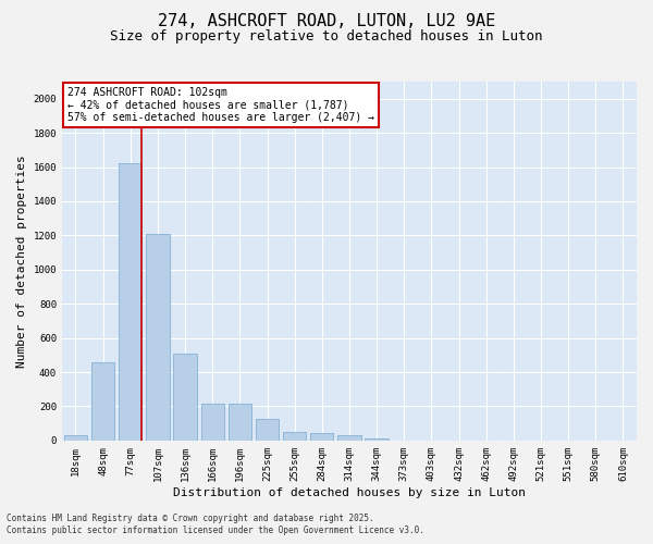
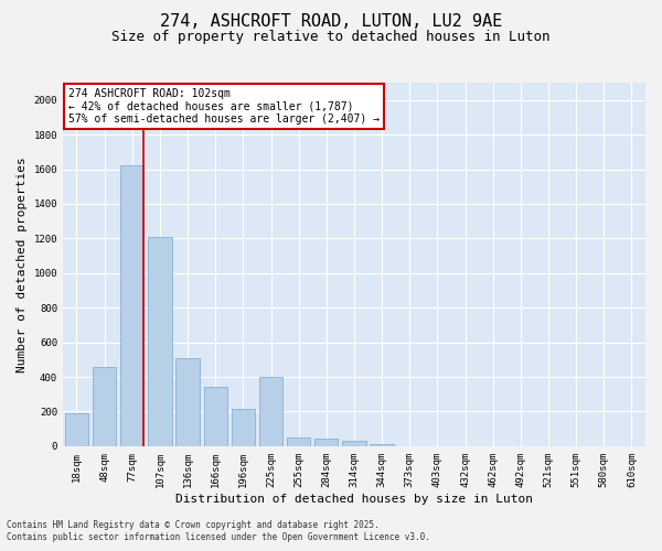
18sqm: 30 -> 190
166sqm: 220 -> 340
225sqm: 120 -> 400
